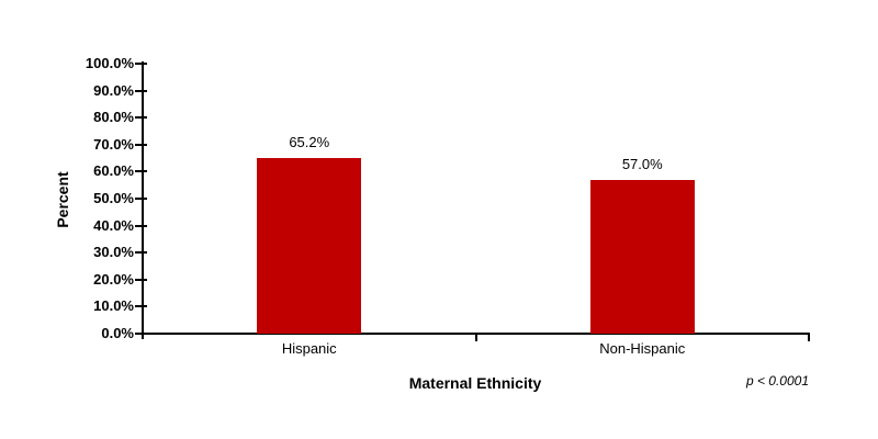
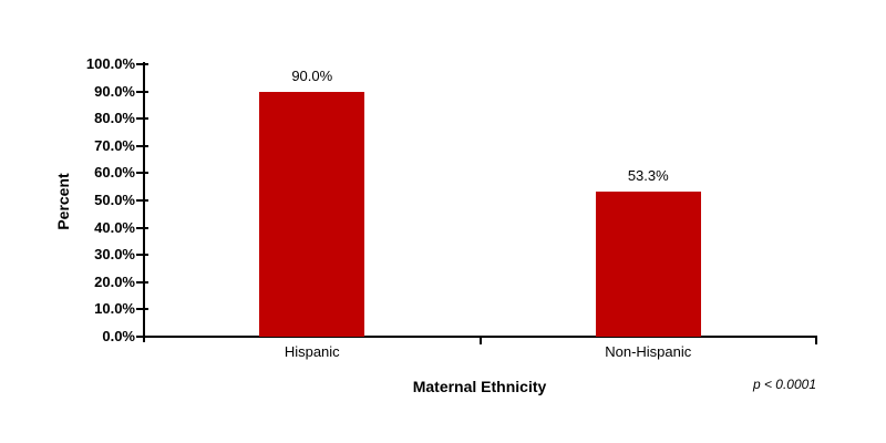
Hispanic: 65.2% -> 90.0%
Non-Hispanic: 57.0% -> 53.3%
